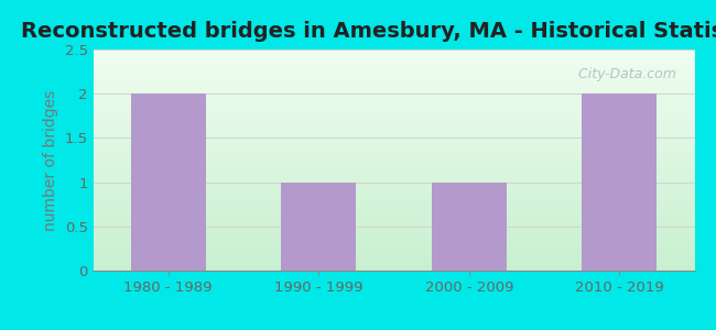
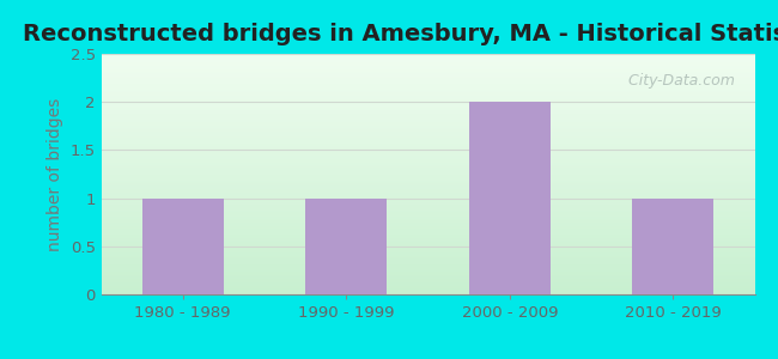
1980 - 1989: 2 -> 1
2000 - 2009: 1 -> 2
2010 - 2019: 2 -> 1
